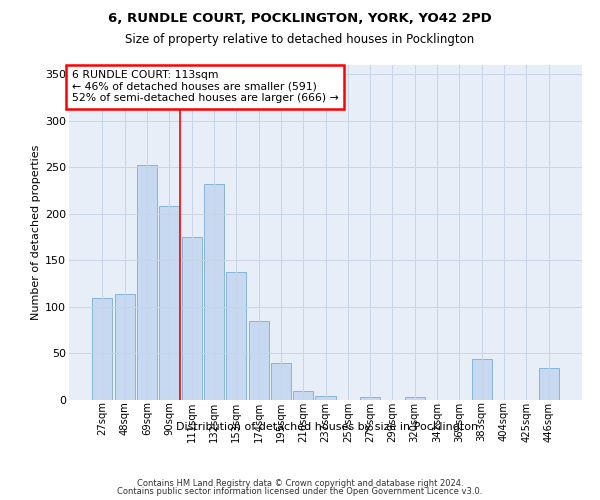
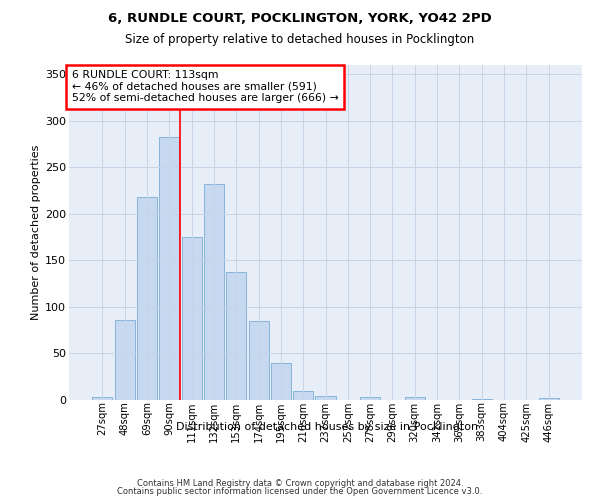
27sqm: 110 -> 3
48sqm: 114 -> 86
69sqm: 252 -> 218
90sqm: 208 -> 283
383sqm: 44 -> 1
446sqm: 34 -> 2
